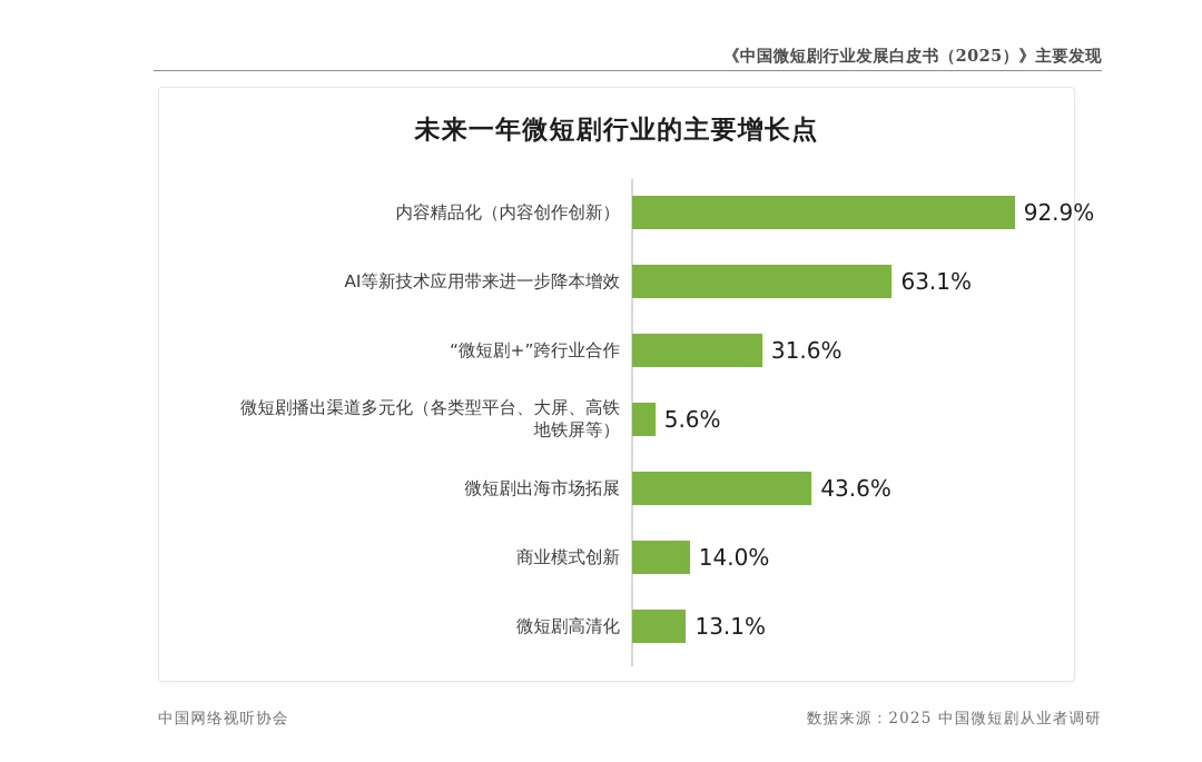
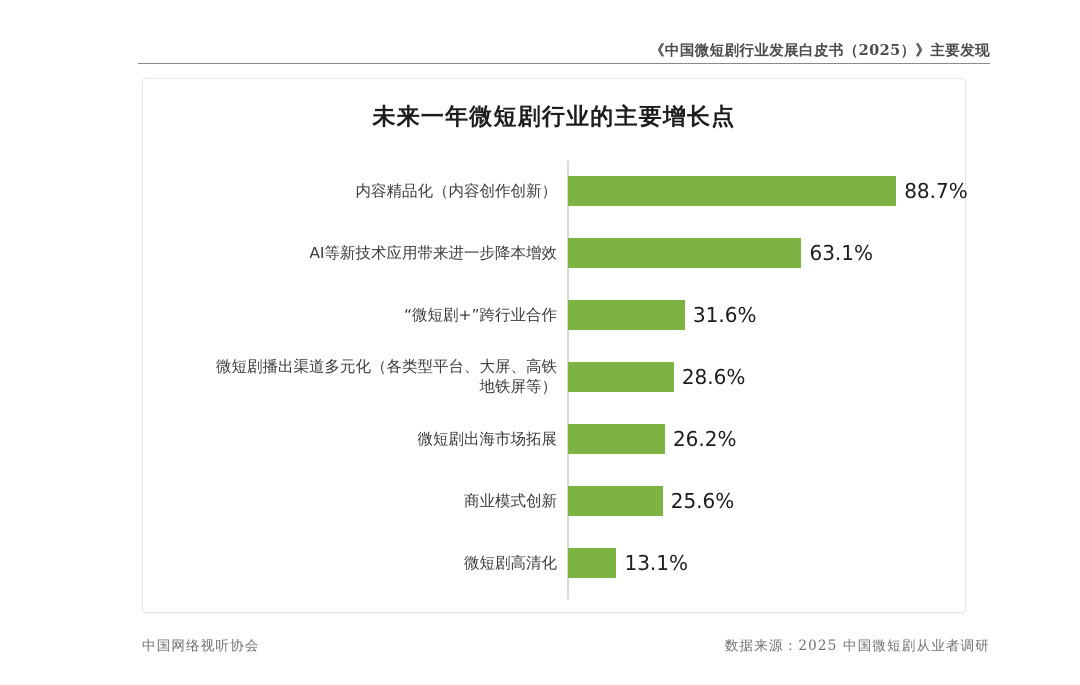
内容精品化（内容创作创新）: 92.9% -> 88.7%
微短剧播出渠道多元化（各类型平台、大屏、高铁 地铁屏等）: 5.6% -> 28.6%
微短剧出海市场拓展: 43.6% -> 26.2%
商业模式创新: 14.0% -> 25.6%
